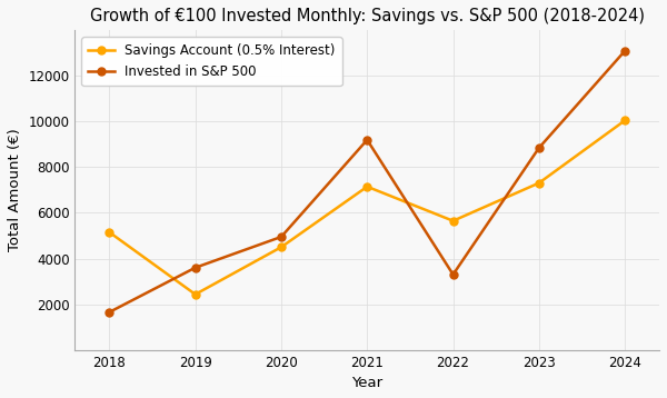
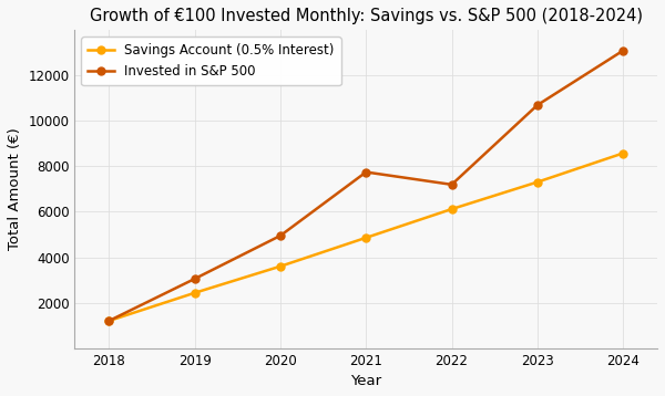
Savings Account (0.5% Interest)/2018: 5150 -> 1200
Invested in S&P 500/2018: 1650 -> 1200
Invested in S&P 500/2019: 3600 -> 3050
Savings Account (0.5% Interest)/2020: 4500 -> 3600
Savings Account (0.5% Interest)/2021: 7150 -> 4860
Invested in S&P 500/2021: 9200 -> 7750
Savings Account (0.5% Interest)/2022: 5650 -> 6120
Invested in S&P 500/2022: 3300 -> 7200
Invested in S&P 500/2023: 8850 -> 10700
Savings Account (0.5% Interest)/2024: 10050 -> 8580
